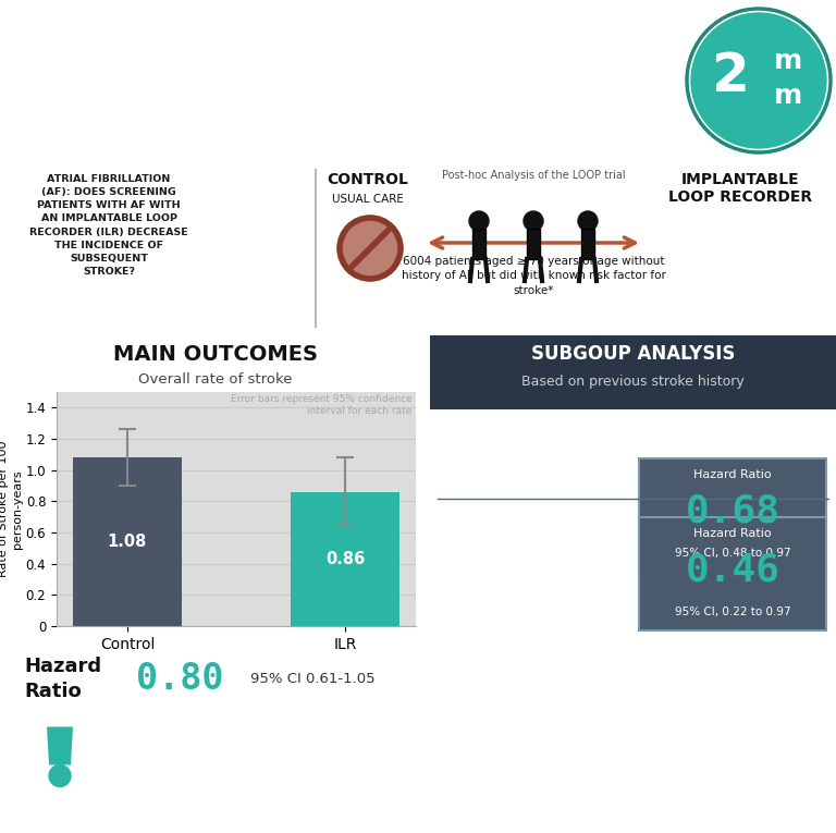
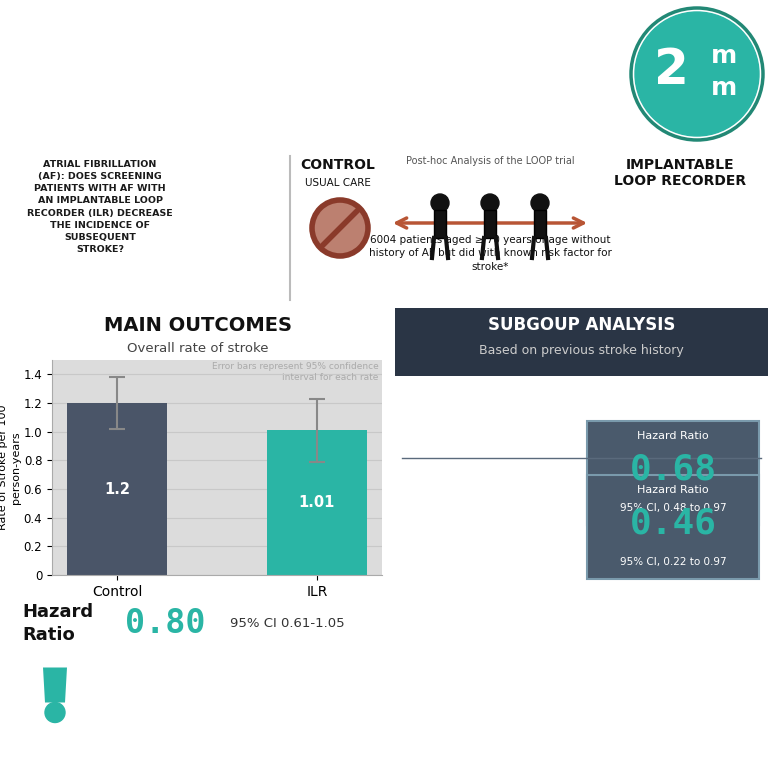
Control: 1.08 -> 1.2
ILR: 0.86 -> 1.01
